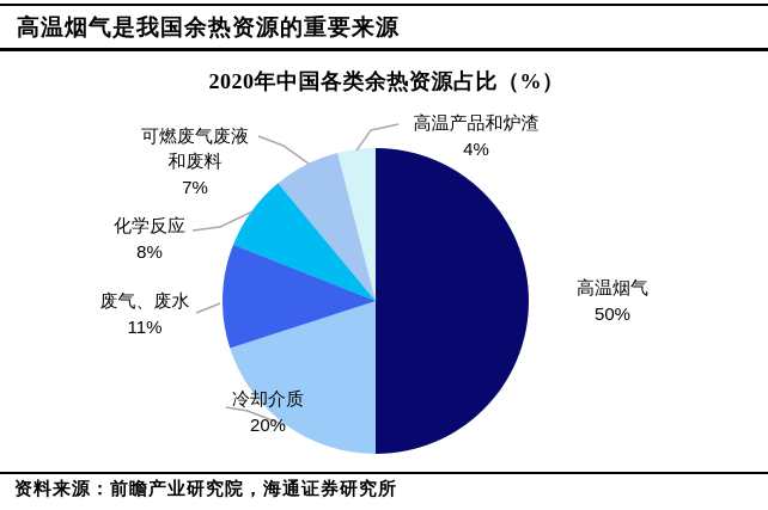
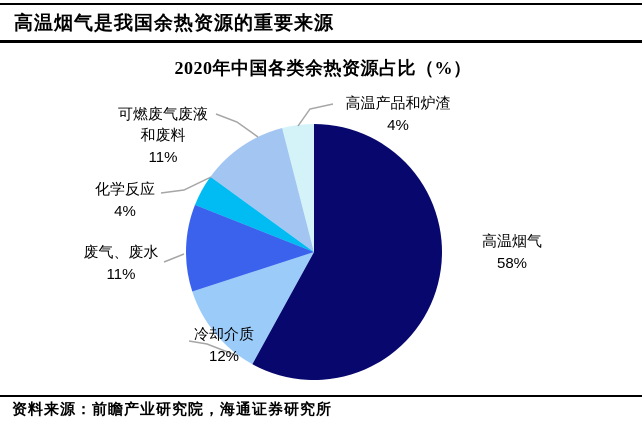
高温烟气: 50% -> 58%
冷却介质: 20% -> 12%
化学反应: 8% -> 4%
可燃废气废液 和废料: 7% -> 11%
